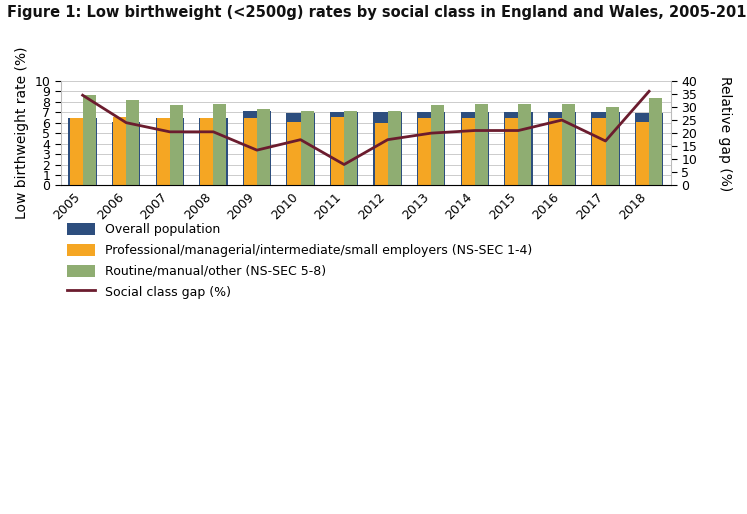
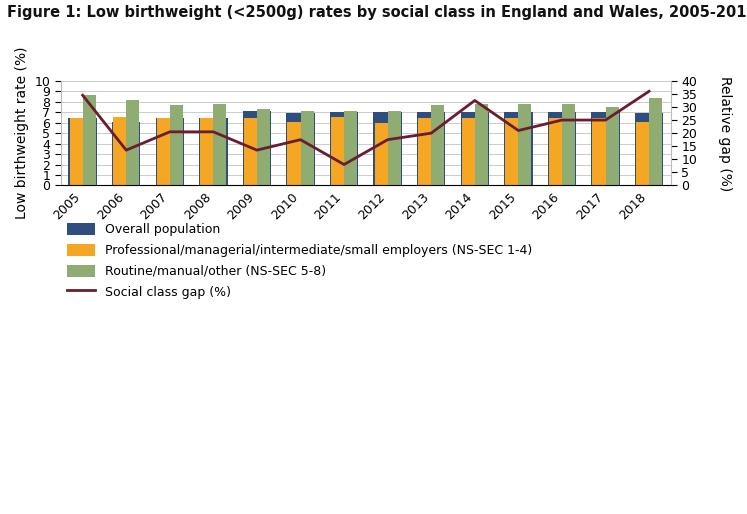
Social class gap (%)/2006: 24.0 -> 13.5
Social class gap (%)/2014: 21.0 -> 32.5
Social class gap (%)/2017: 17.0 -> 25.0
